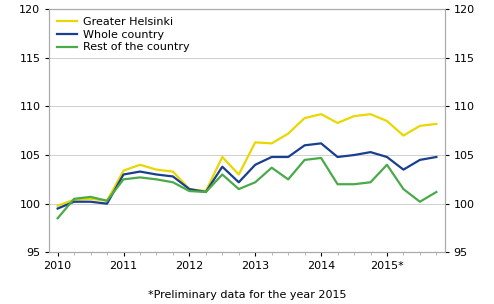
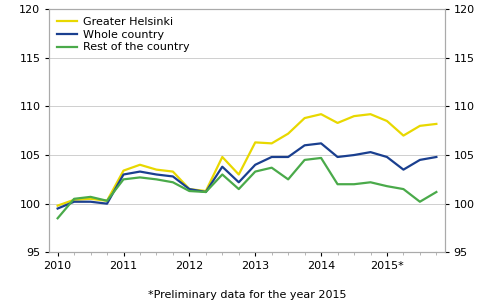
Rest of the country/2013: 102.2 -> 103.3
Rest of the country/2015*: 104.0 -> 101.8
